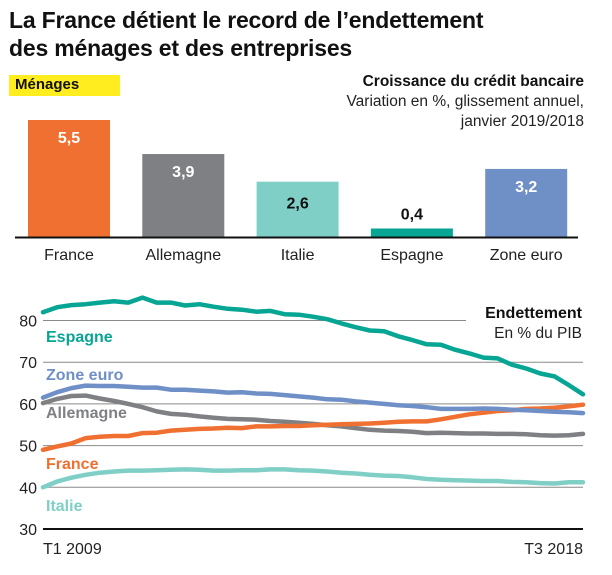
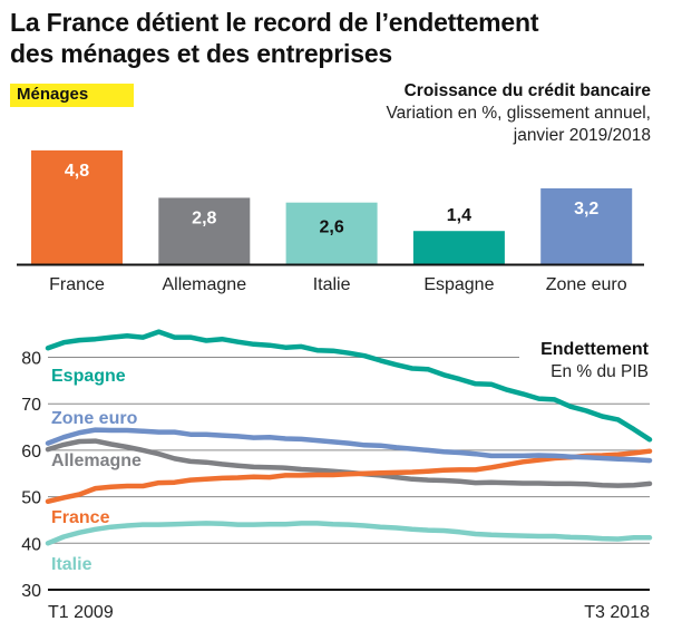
Croissance du crédit bancaire/France: 5,5 -> 4,8
Croissance du crédit bancaire/Allemagne: 3,9 -> 2,8
Croissance du crédit bancaire/Espagne: 0,4 -> 1,4
